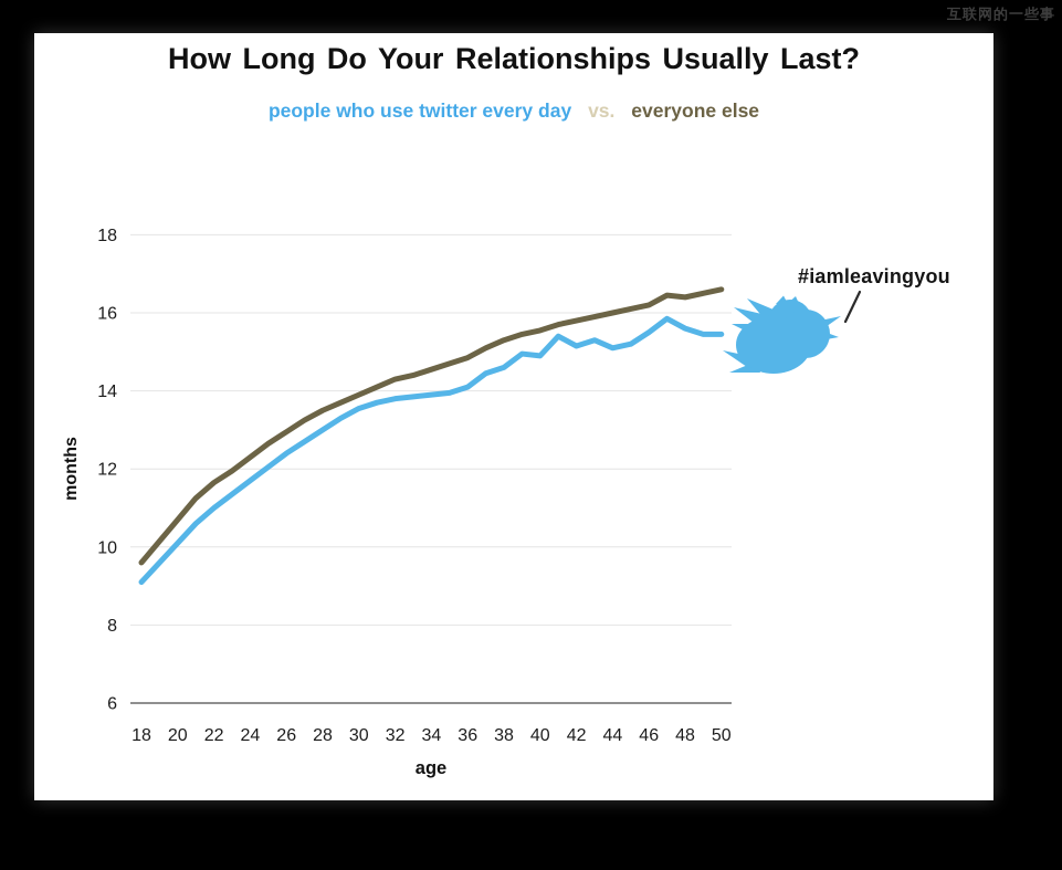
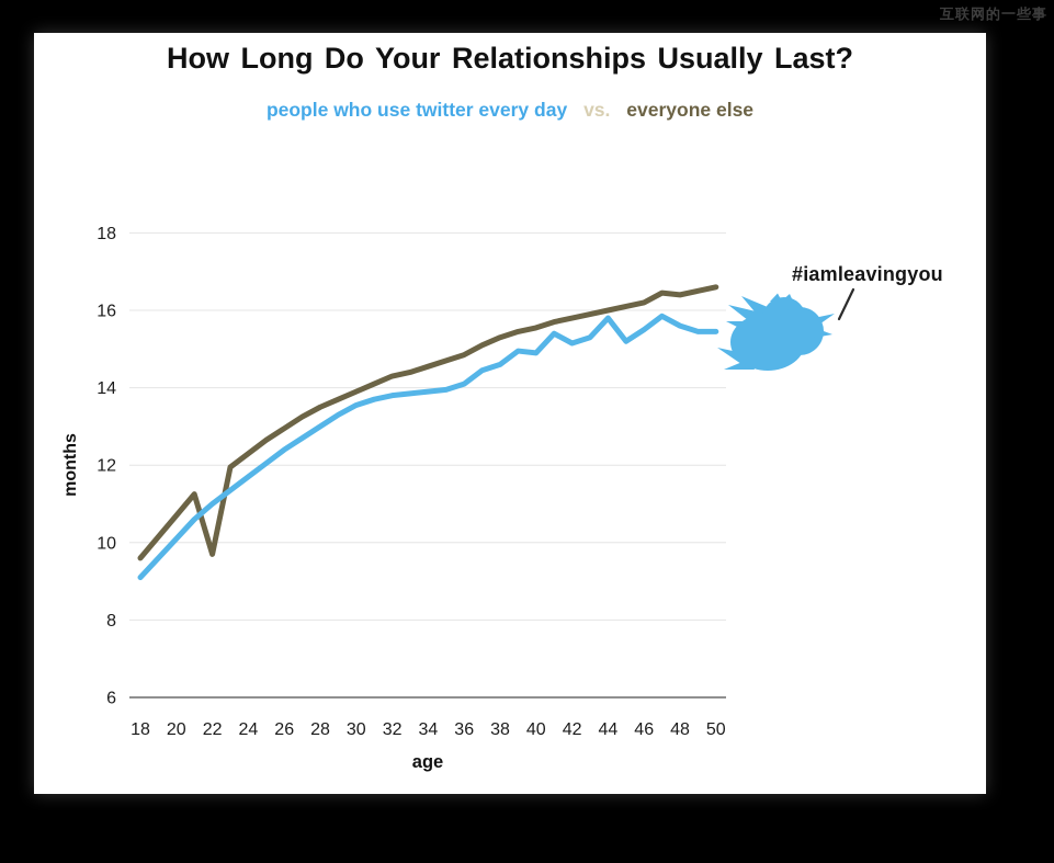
everyone else/22: 11.7 -> 9.7
people who use twitter every day/44: 15.1 -> 15.8
